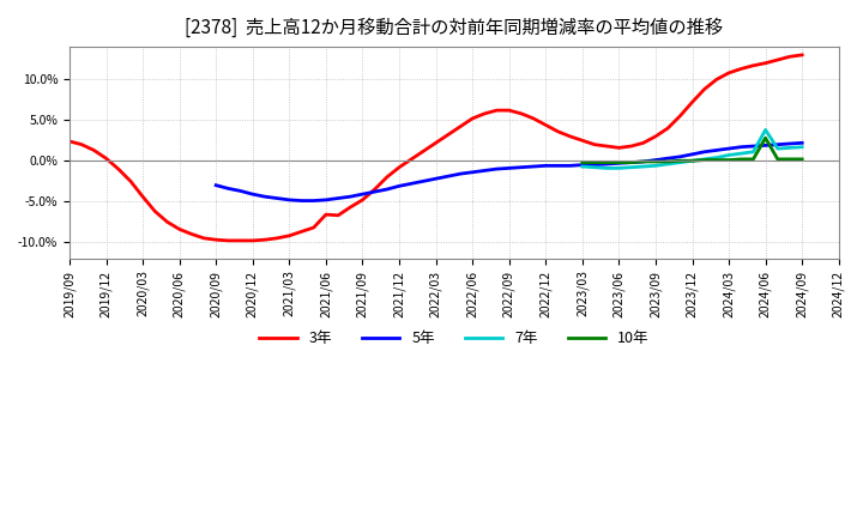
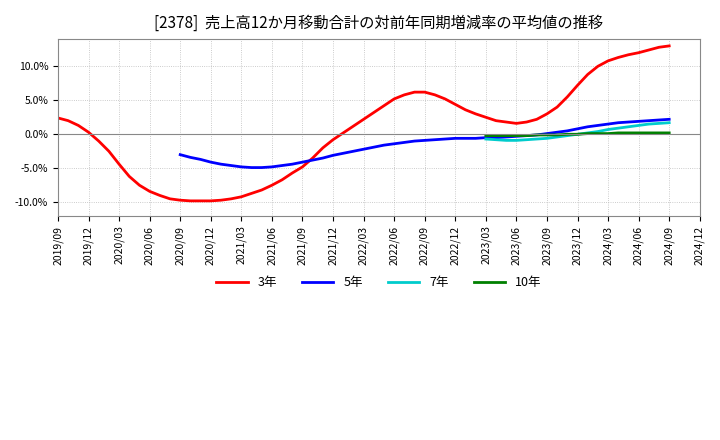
3年/2021/06: -6.6% -> -7.5%
7年/2024/06: 3.8% -> 1.3%
10年/2024/06: 2.8% -> 0.2%
